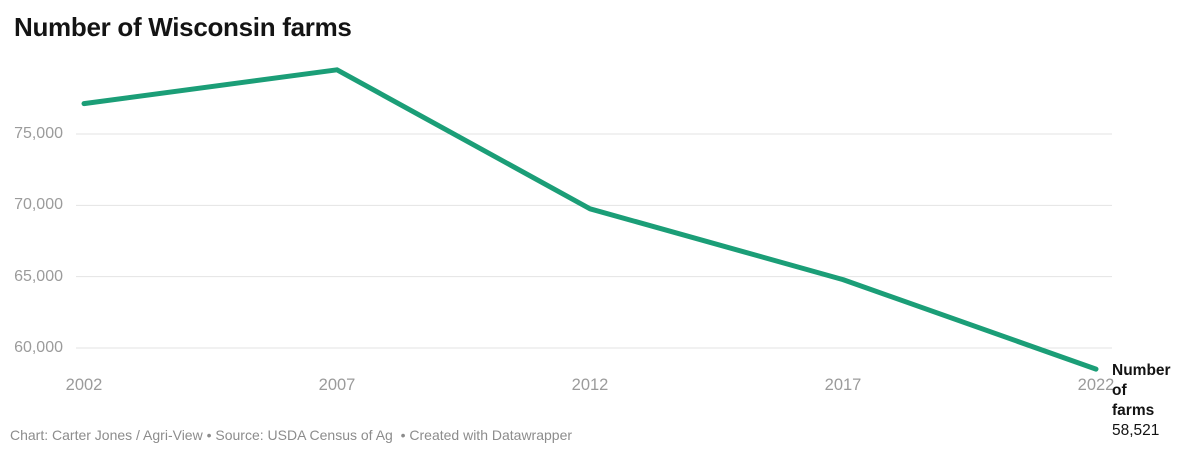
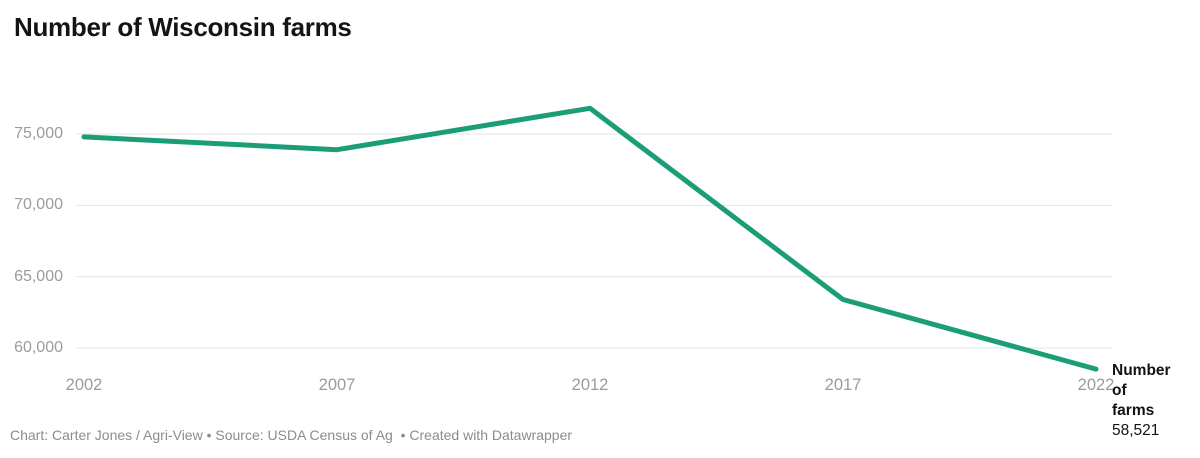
2002: 77100 -> 74800
2007: 79500 -> 73900
2012: 69800 -> 76800
2017: 64800 -> 63400
